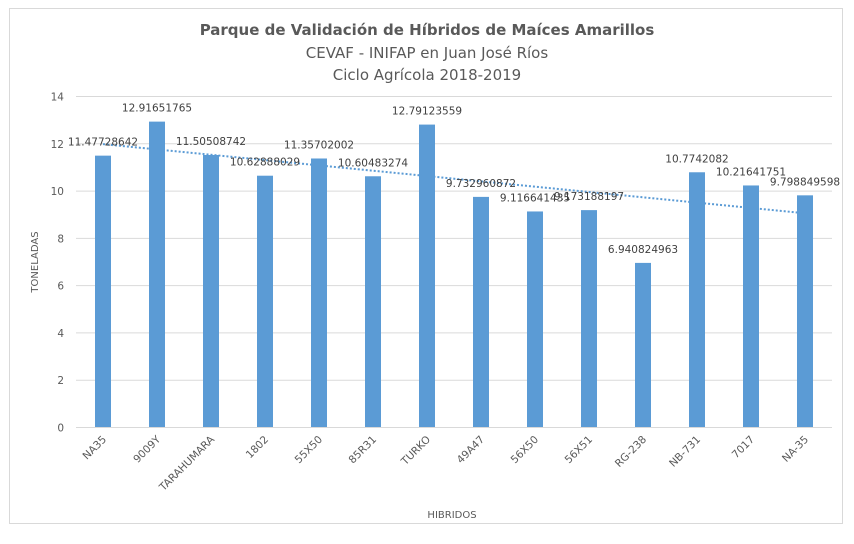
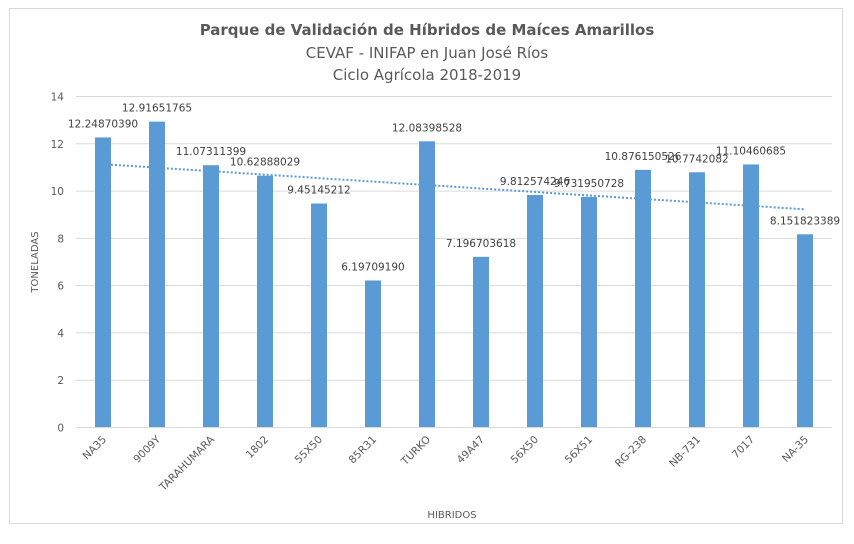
NA35: 11.47728642 -> 12.24870390
TARAHUMARA: 11.50508742 -> 11.07311399
55X50: 11.35702002 -> 9.45145212
85R31: 10.60483274 -> 6.19709190
TURKO: 12.79123559 -> 12.08398528
49A47: 9.732960872 -> 7.196703618
56X50: 9.116641435 -> 9.812574246
56X51: 9.173188197 -> 9.731950728
RG-238: 6.940824963 -> 10.876150526
7017: 10.21641751 -> 11.10460685
NA-35: 9.798849598 -> 8.151823389
